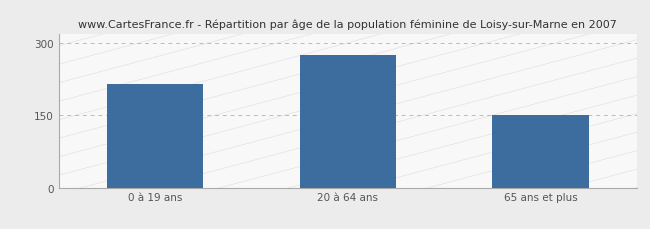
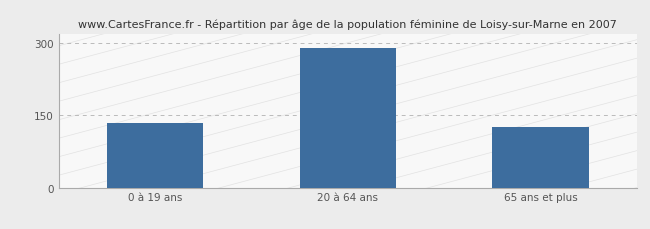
0 à 19 ans: 215 -> 135
20 à 64 ans: 275 -> 290
65 ans et plus: 150 -> 125
